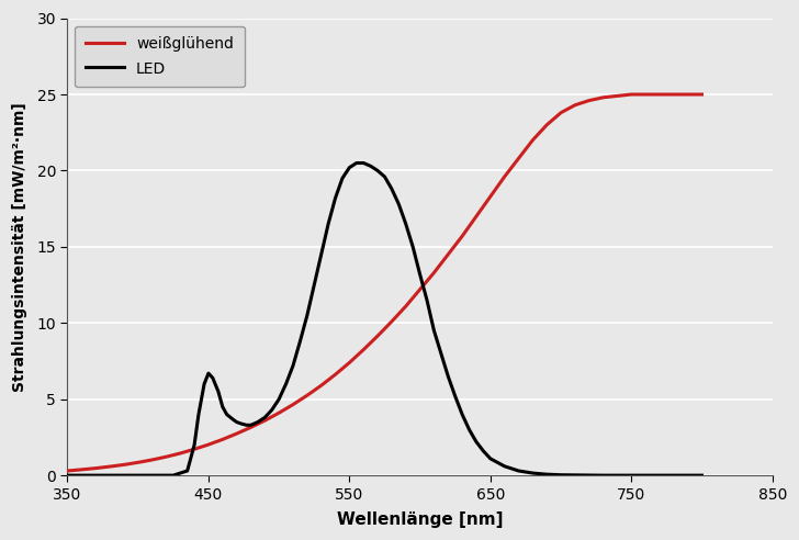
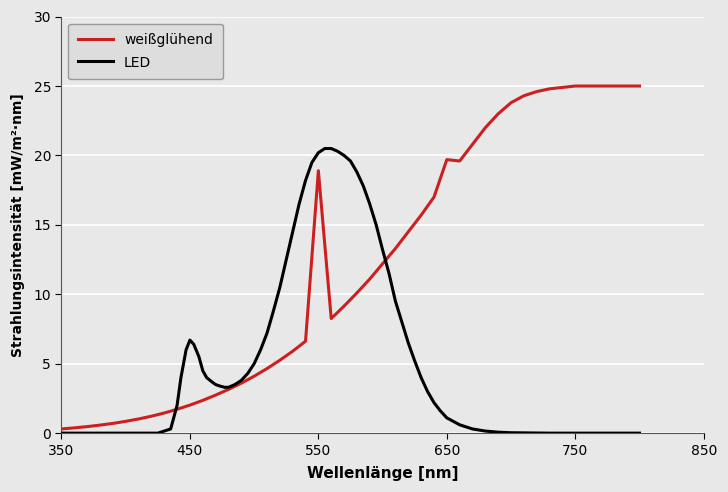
weißglühend/550: 7.4 -> 18.9
weißglühend/650: 18.3 -> 19.7
